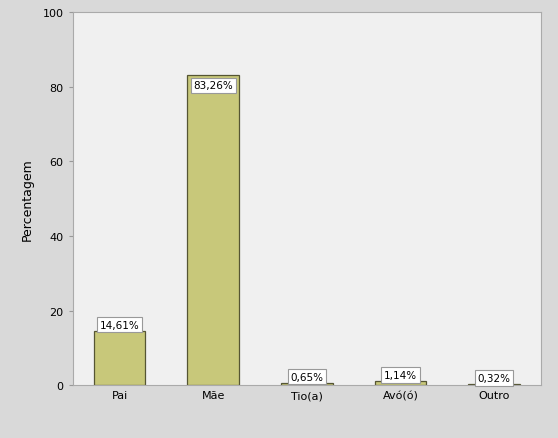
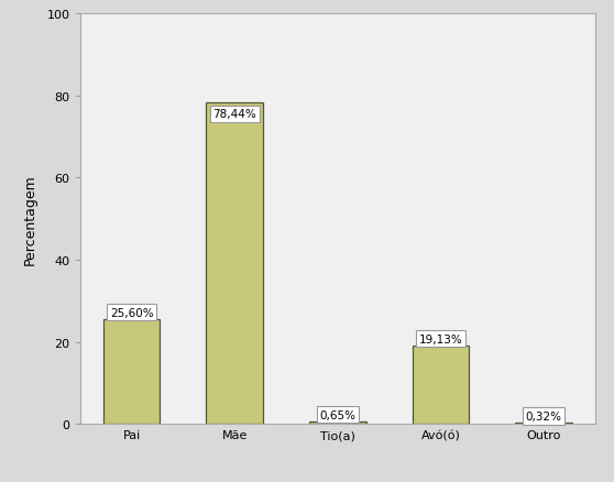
Pai: 14,61% -> 25,60%
Mãe: 83,26% -> 78,44%
Avó(ó): 1,14% -> 19,13%
